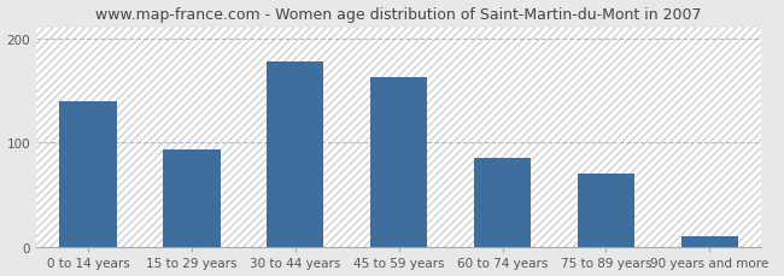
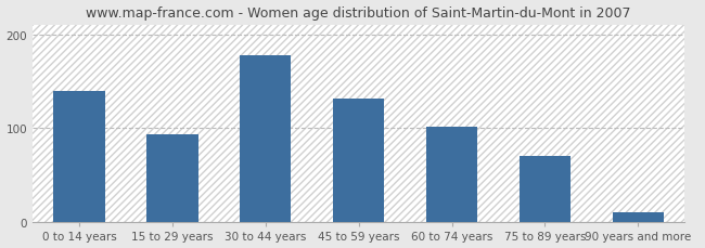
45 to 59 years: 163 -> 132
60 to 74 years: 85 -> 102
